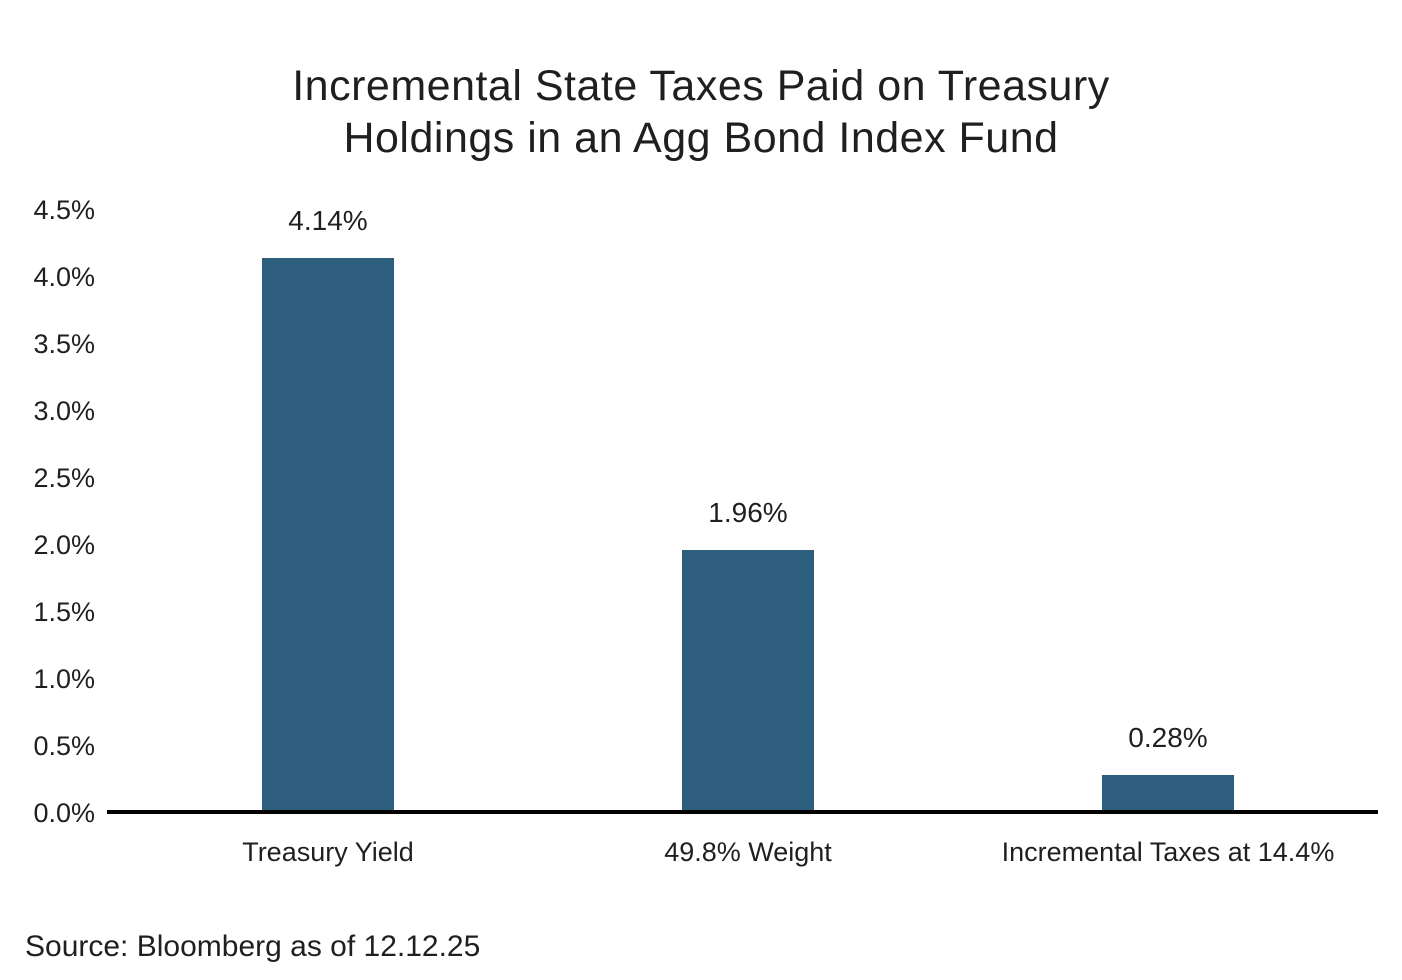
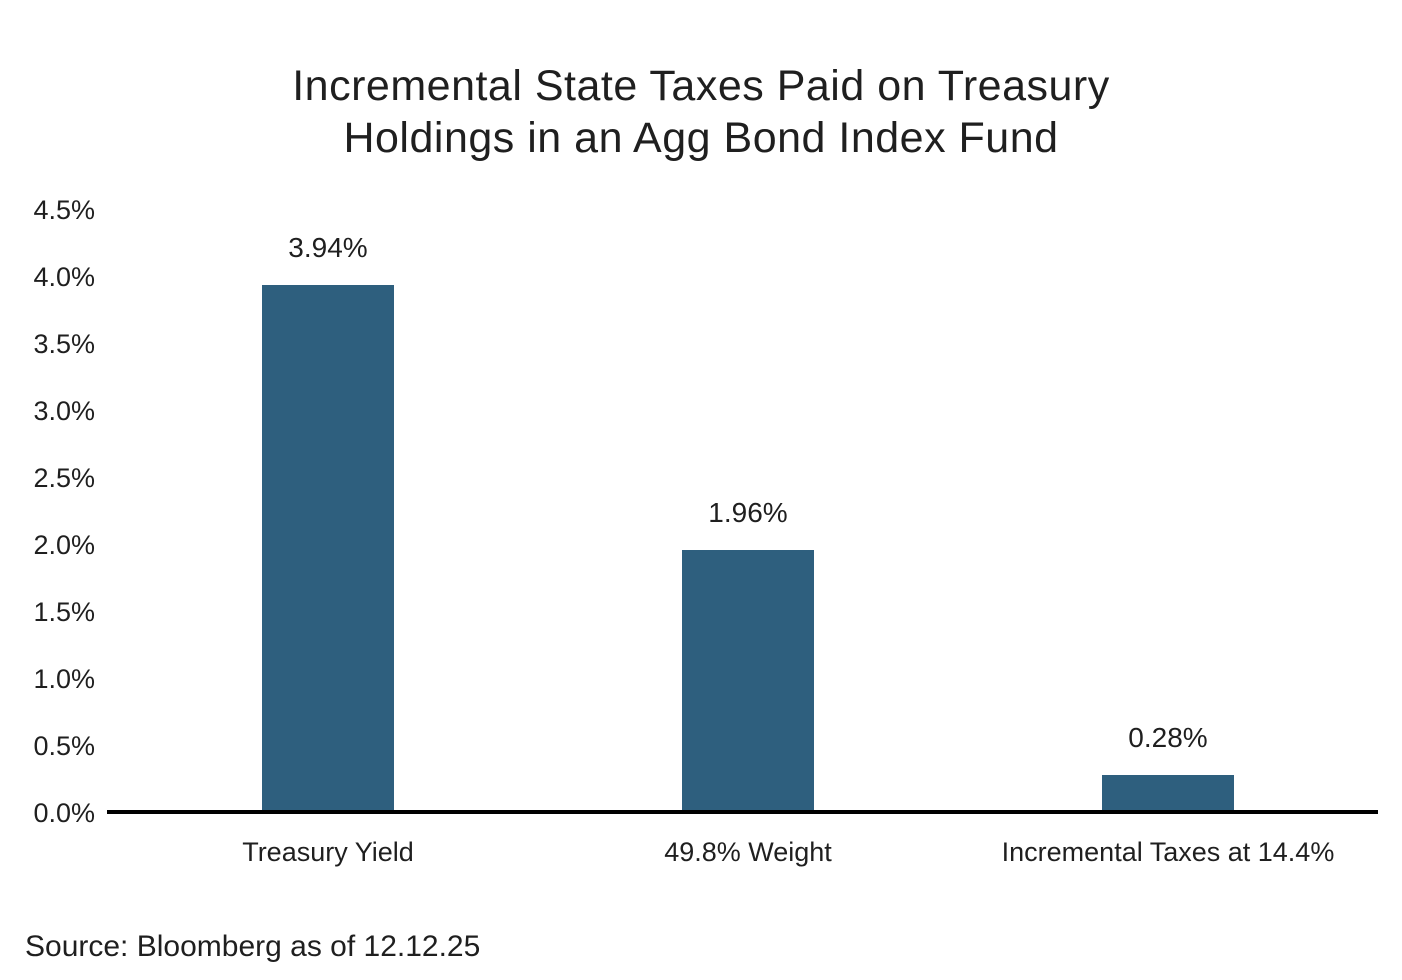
Treasury Yield: 4.14% -> 3.94%
